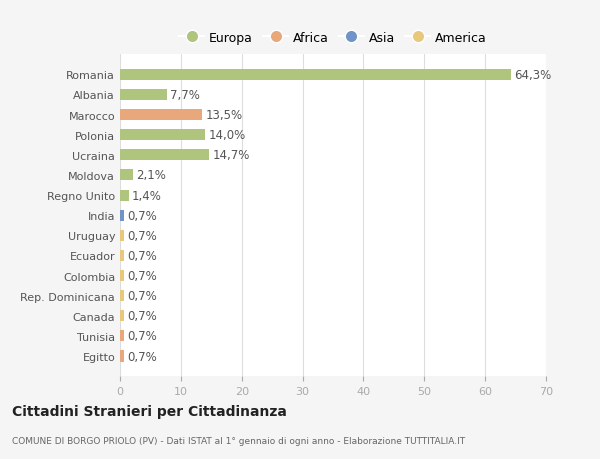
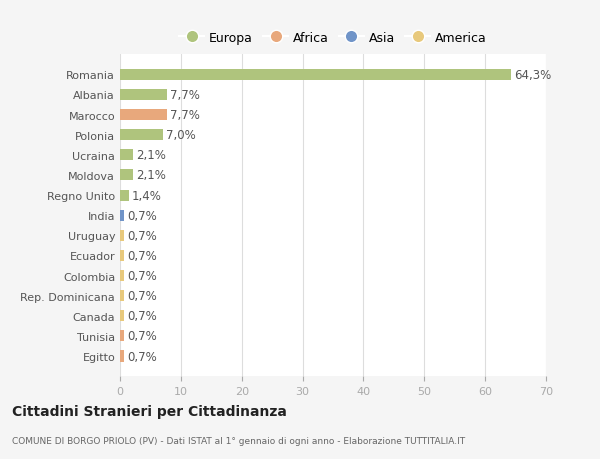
Marocco: 13,5% -> 7,7%
Polonia: 14,0% -> 7,0%
Ucraina: 14,7% -> 2,1%
